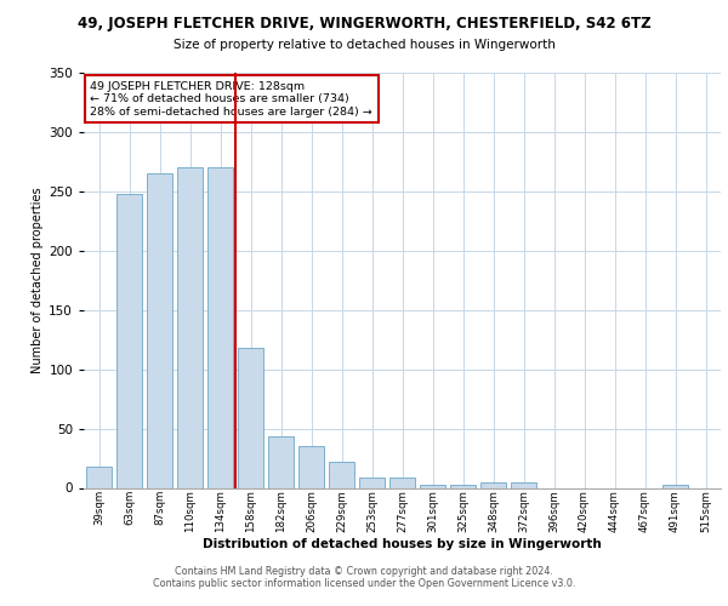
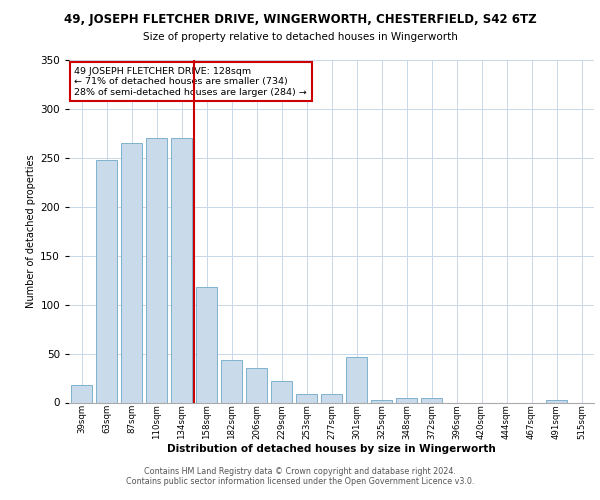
301sqm: 3 -> 46
